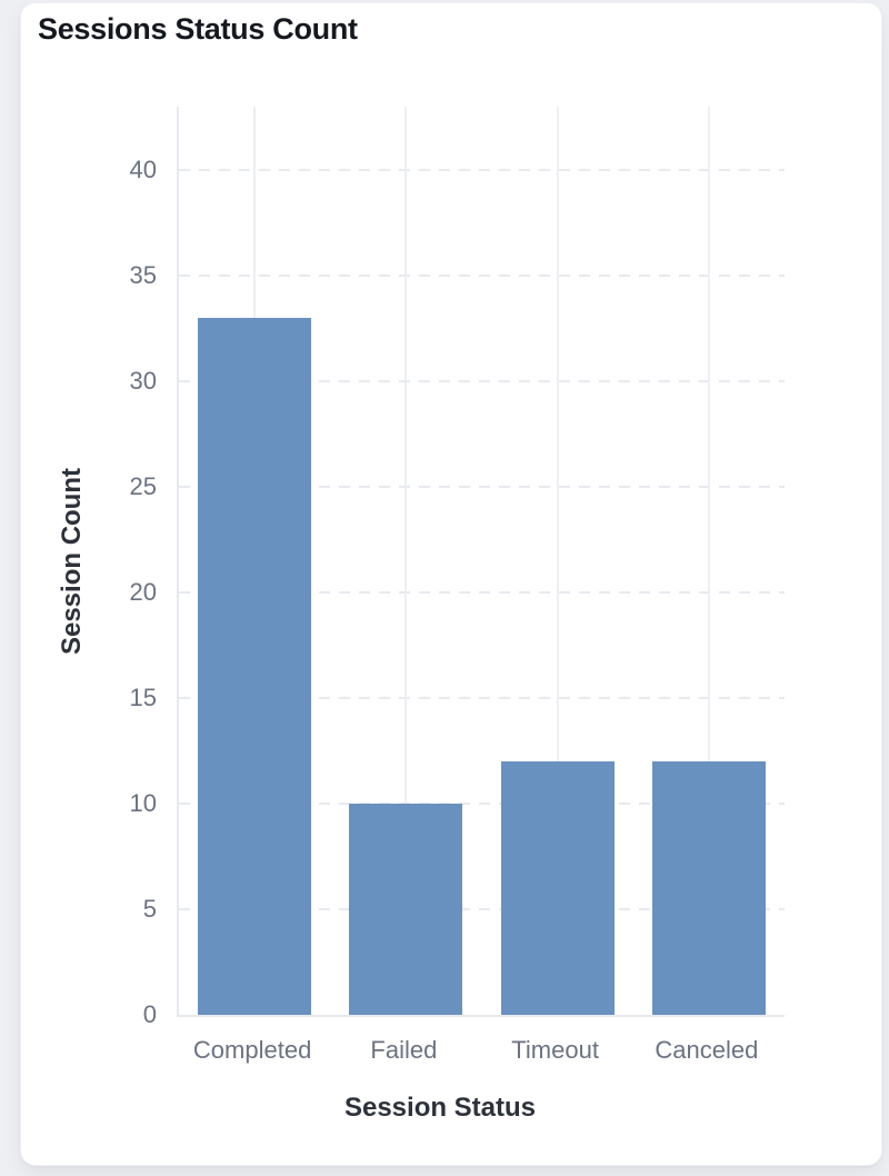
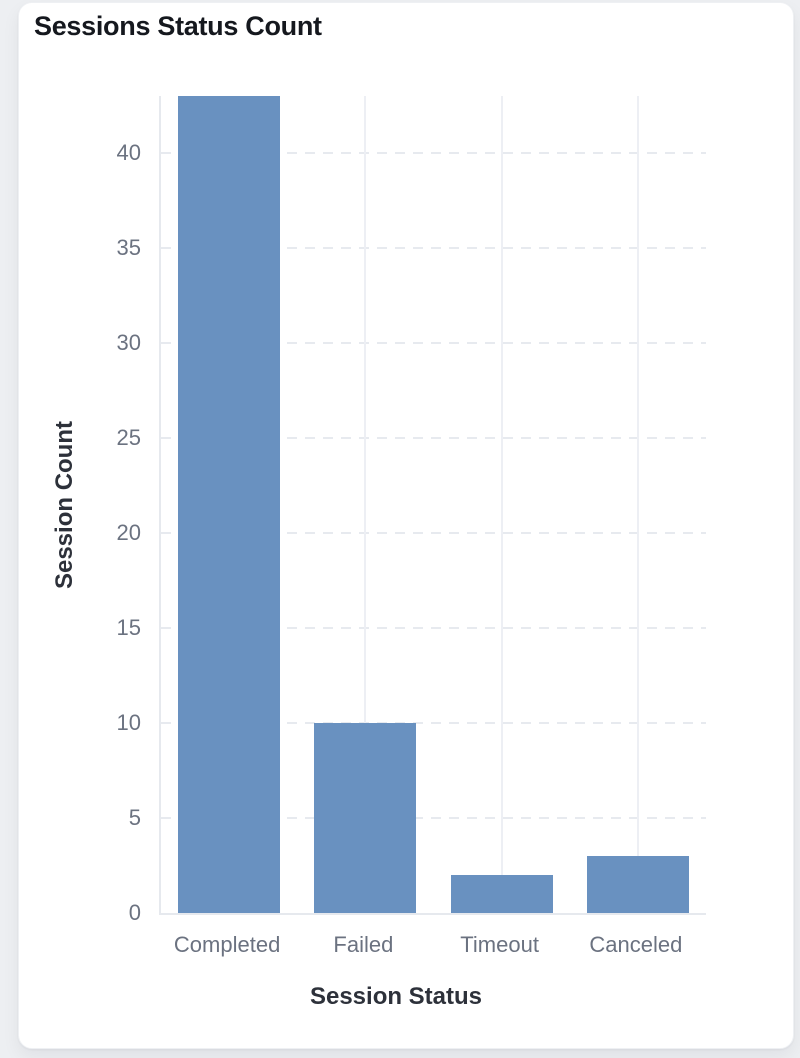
Completed: 33 -> 43
Timeout: 12 -> 2
Canceled: 12 -> 3
